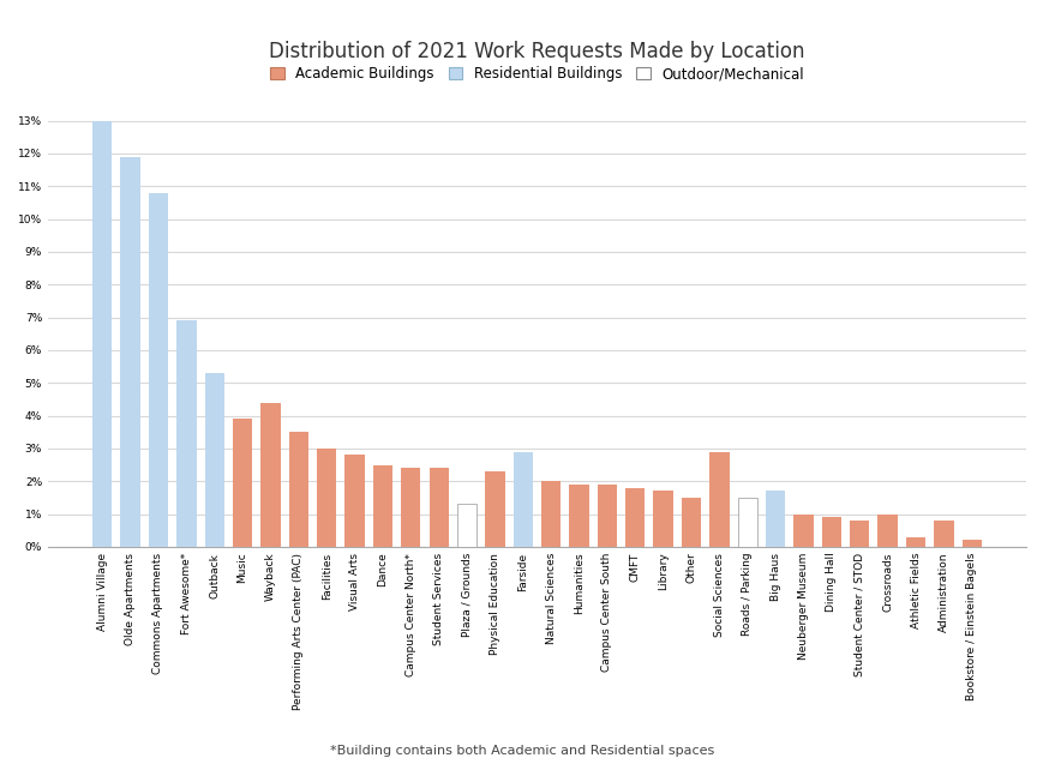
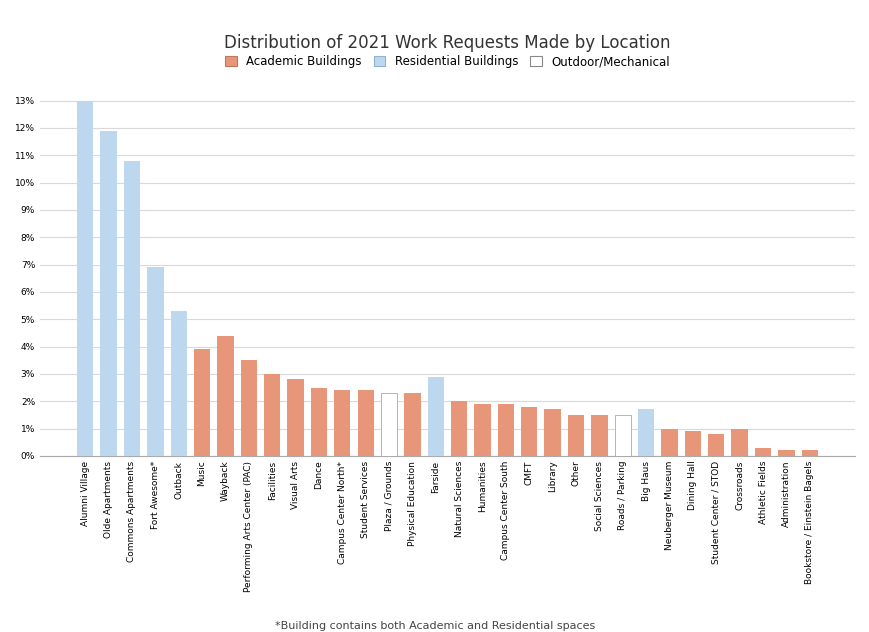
Plaza / Grounds: 1.3% -> 2.3%
Social Sciences: 2.9% -> 1.5%
Administration: 0.8% -> 0.2%
